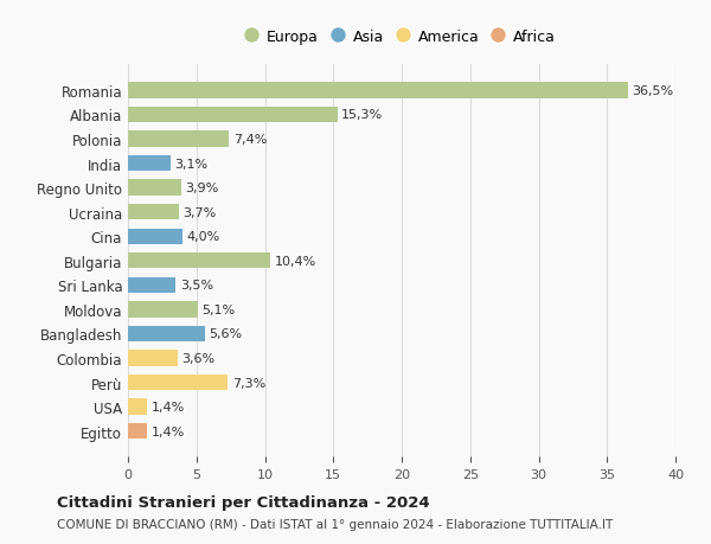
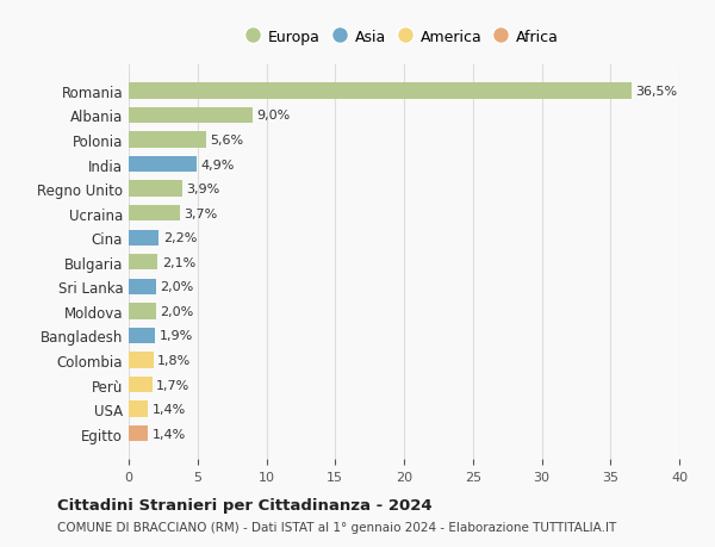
Albania: 15,3% -> 9,0%
Polonia: 7,4% -> 5,6%
India: 3,1% -> 4,9%
Cina: 4,0% -> 2,2%
Bulgaria: 10,4% -> 2,1%
Sri Lanka: 3,5% -> 2,0%
Moldova: 5,1% -> 2,0%
Bangladesh: 5,6% -> 1,9%
Colombia: 3,6% -> 1,8%
Perù: 7,3% -> 1,7%
